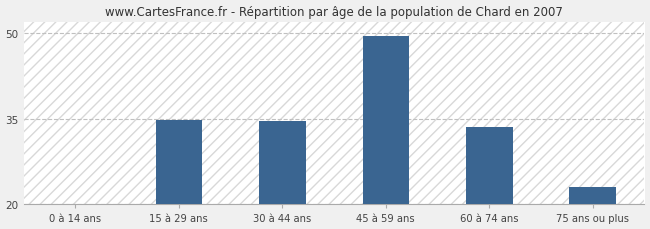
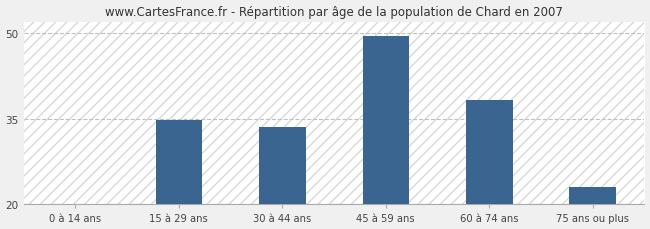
30 à 44 ans: 34.6 -> 33.6
60 à 74 ans: 33.6 -> 38.2
